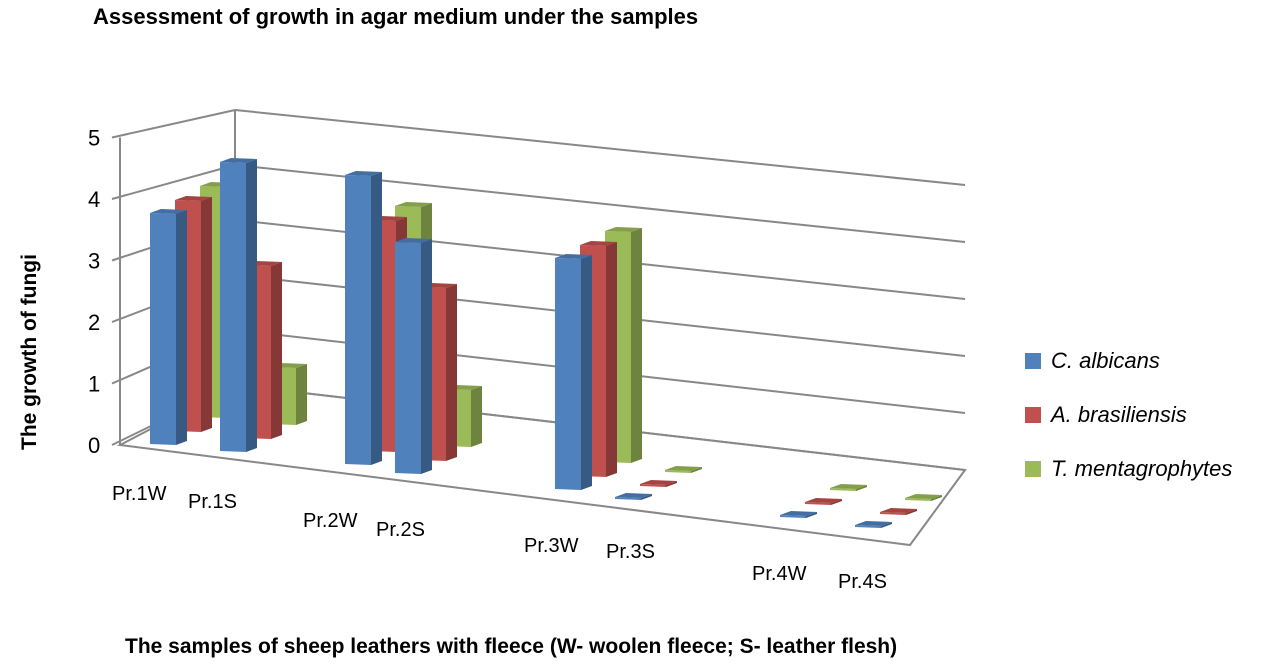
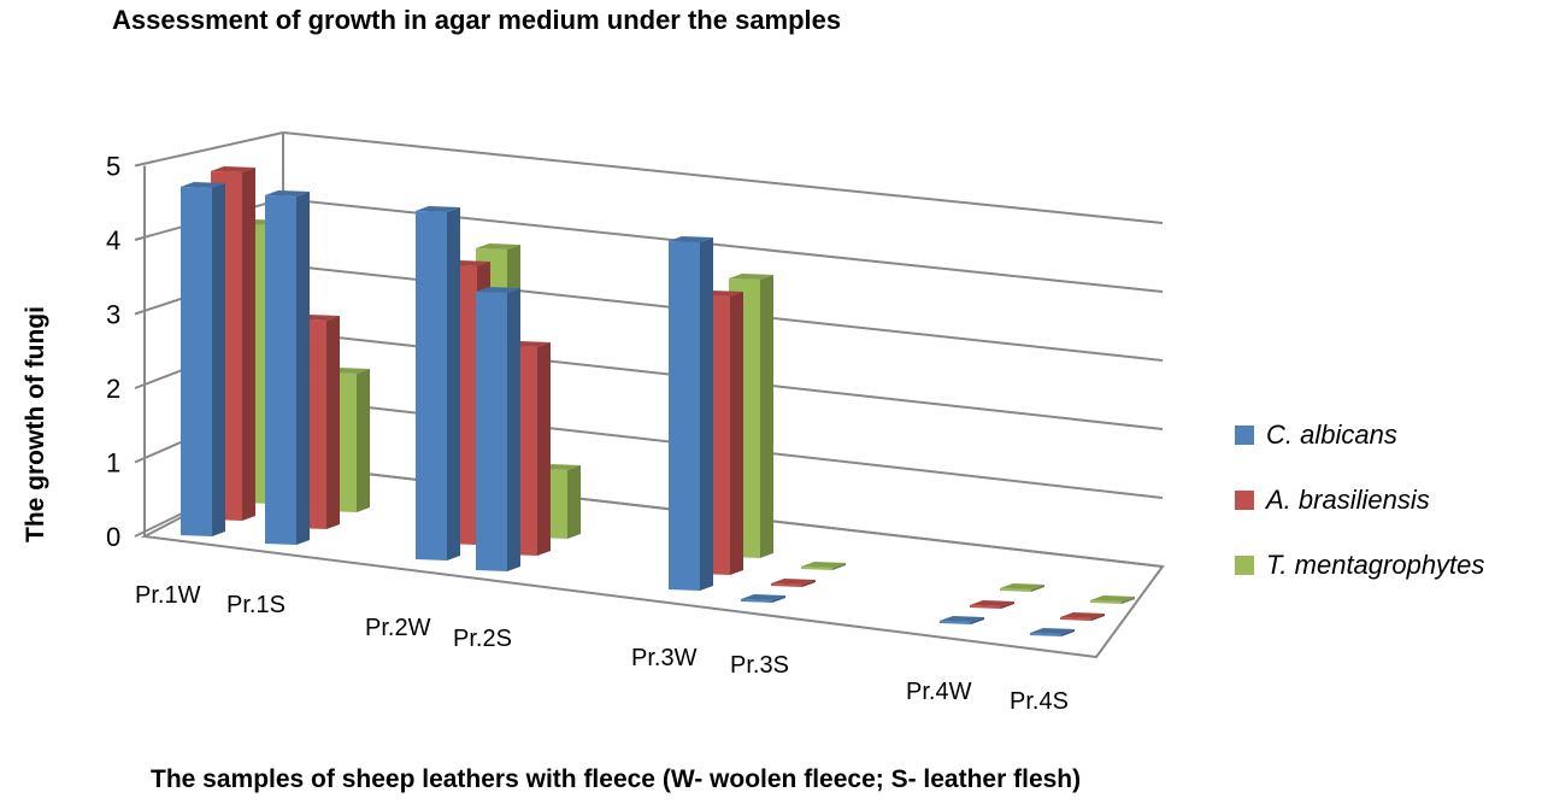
C. albicans/Pr.1W: 4 -> 5
A. brasiliensis/Pr.1W: 4 -> 5
T. mentagrophytes/Pr.1S: 1 -> 2
C. albicans/Pr.3W: 4 -> 5
